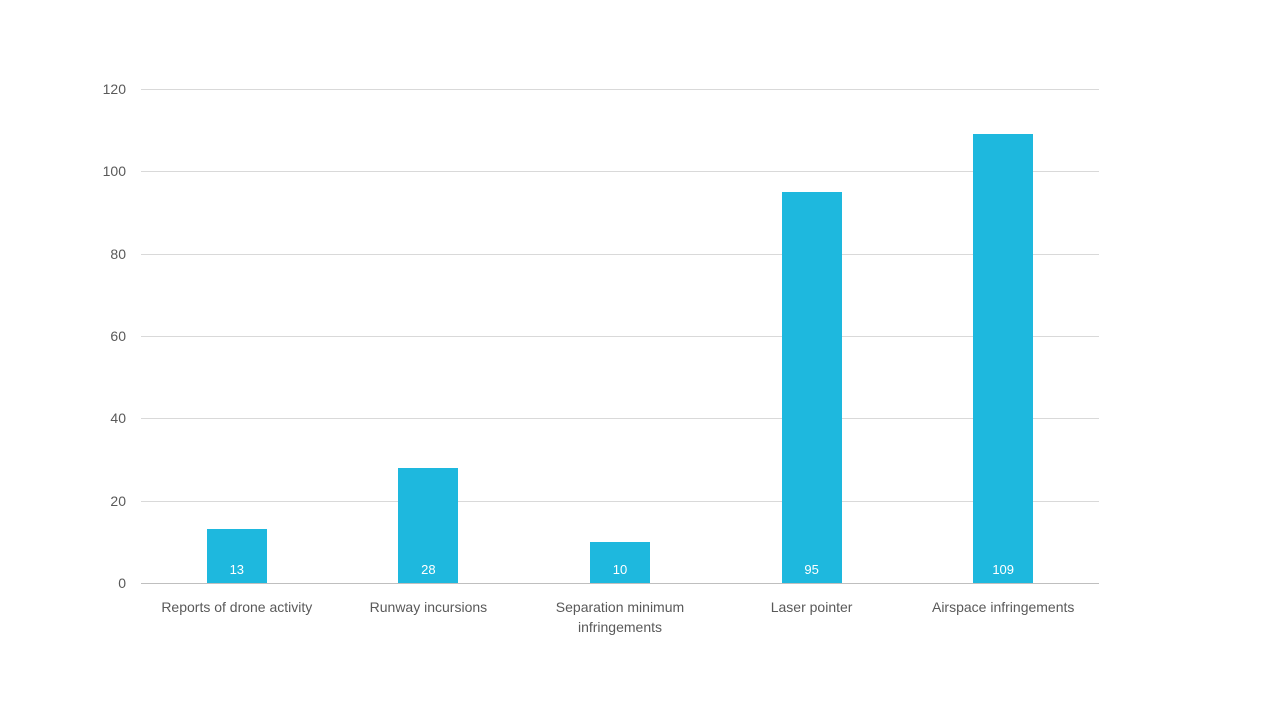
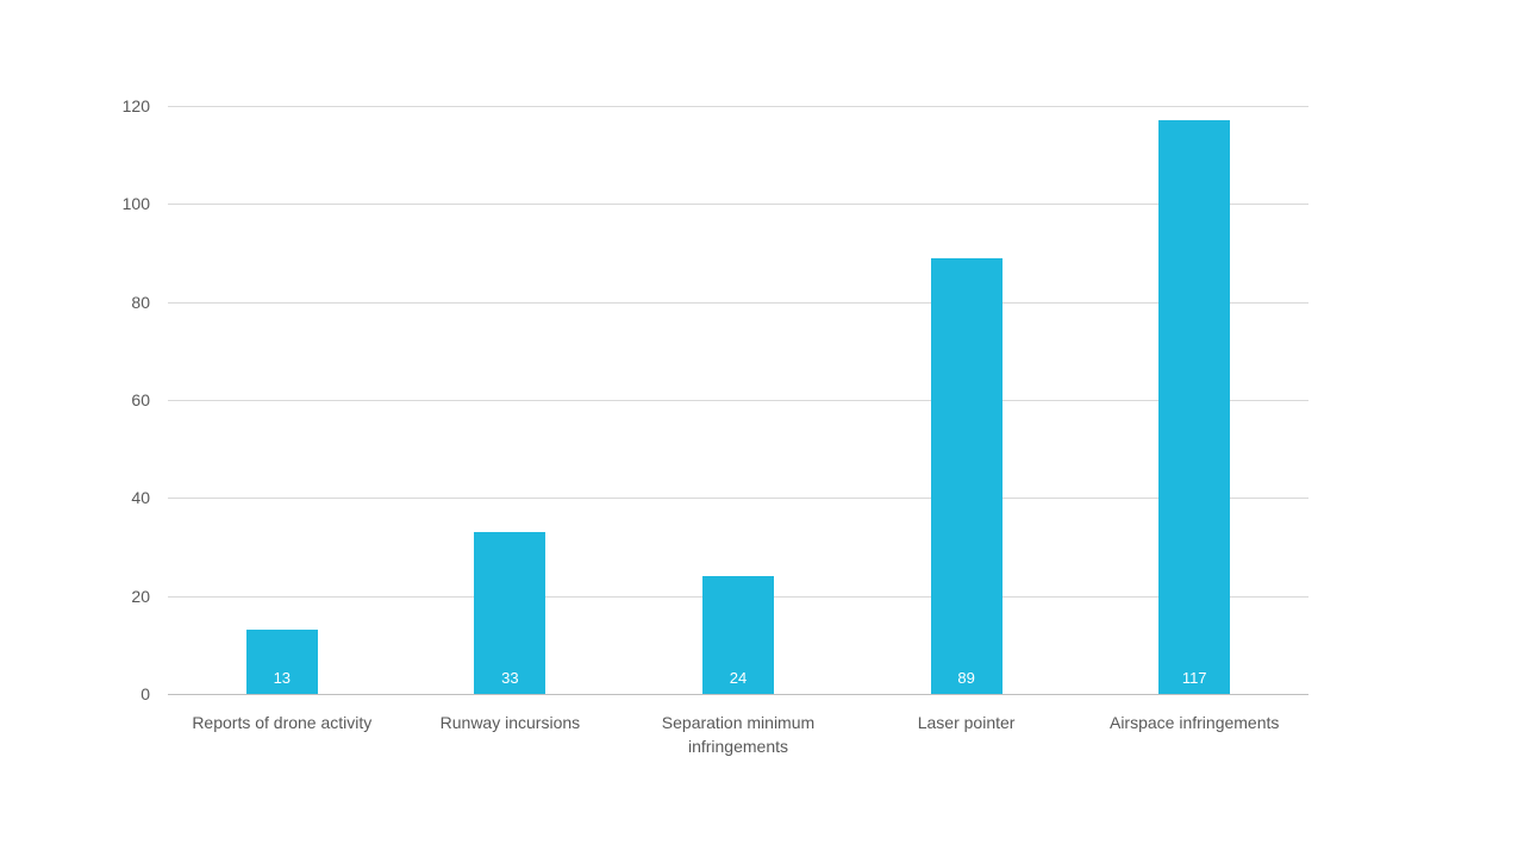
Runway incursions: 28 -> 33
Separation minimum infringements: 10 -> 24
Laser pointer: 95 -> 89
Airspace infringements: 109 -> 117
